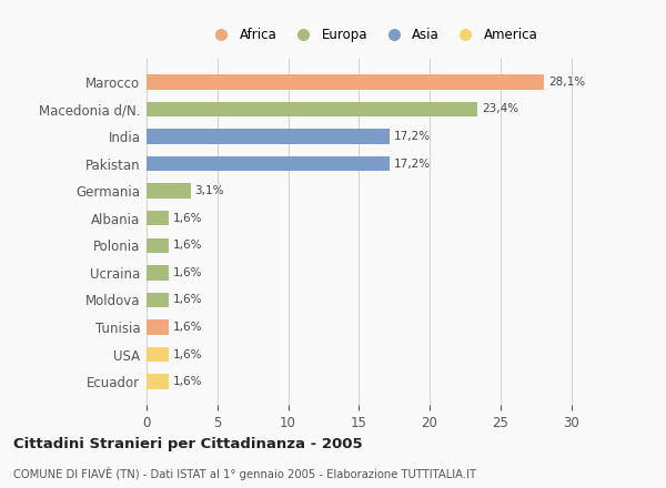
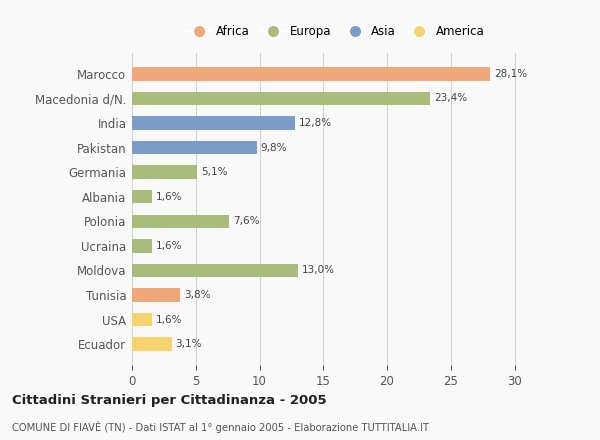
India: 17,2% -> 12,8%
Pakistan: 17,2% -> 9,8%
Germania: 3,1% -> 5,1%
Polonia: 1,6% -> 7,6%
Moldova: 1,6% -> 13,0%
Tunisia: 1,6% -> 3,8%
Ecuador: 1,6% -> 3,1%
